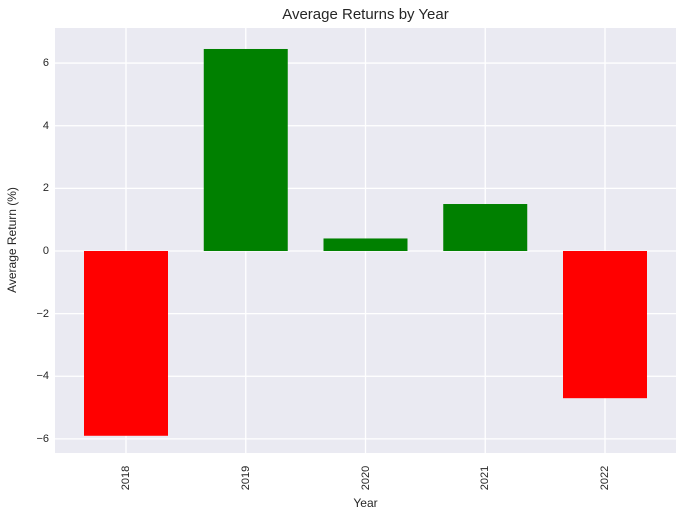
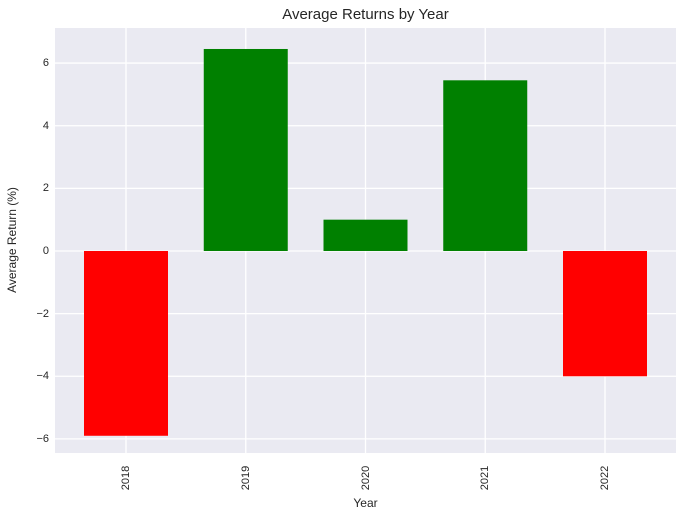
2020: 0.4 -> 1.0
2021: 1.5 -> 5.5
2022: -4.7 -> -4.0
